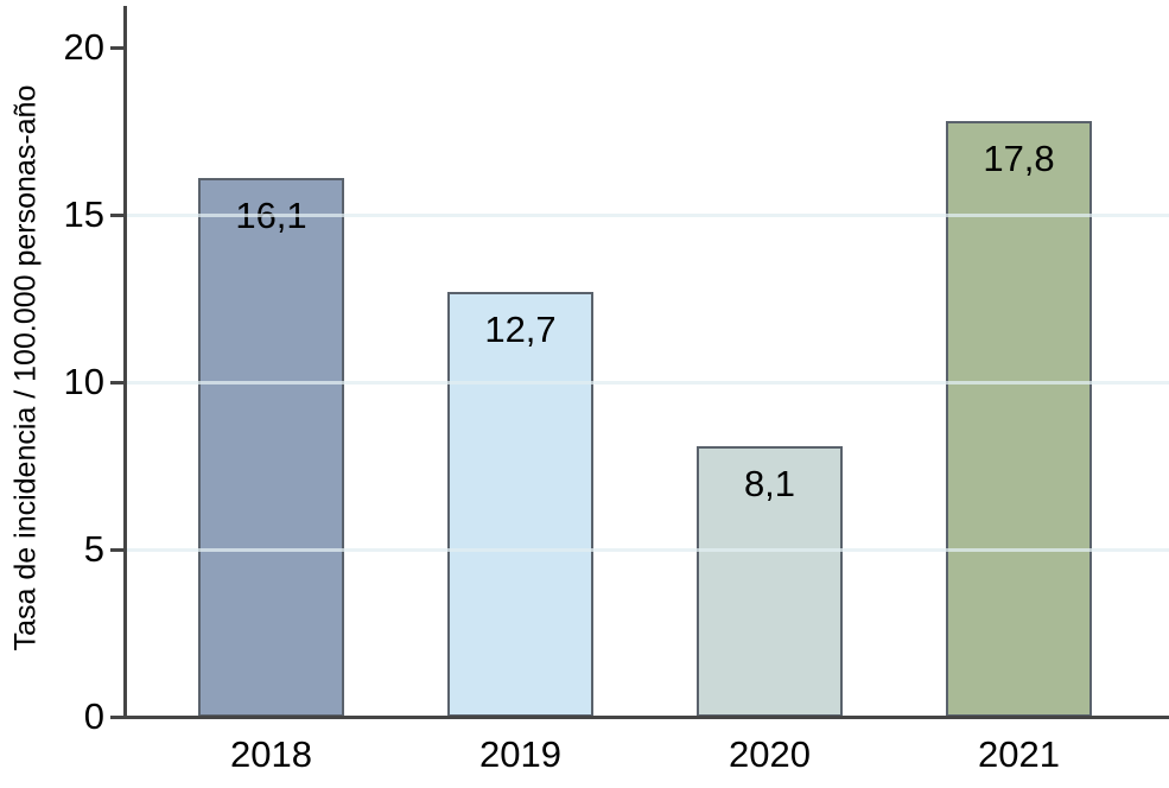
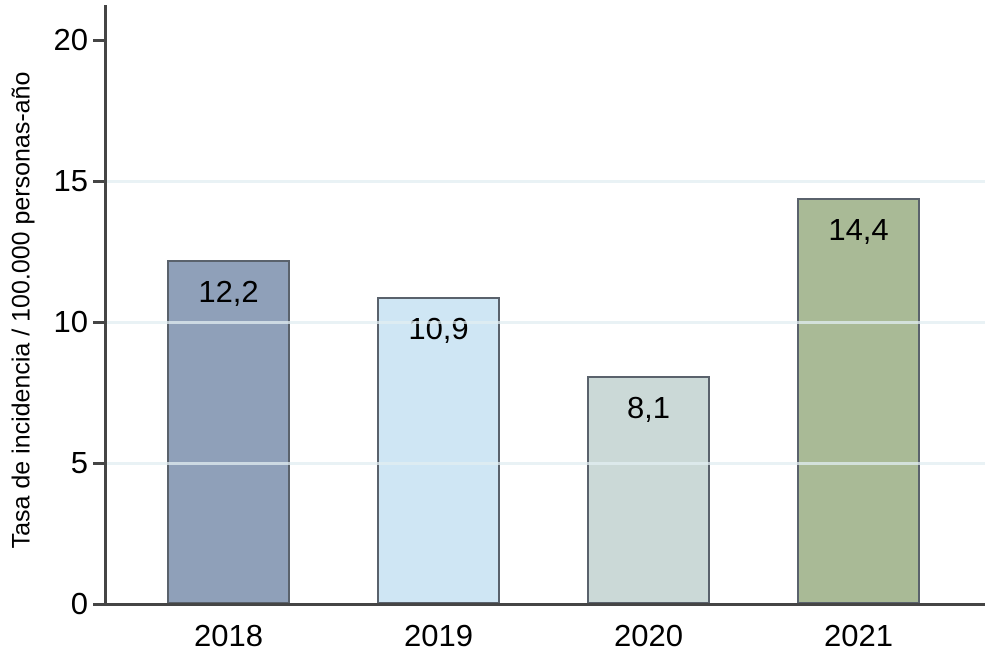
2018: 16,1 -> 12,2
2019: 12,7 -> 10,9
2021: 17,8 -> 14,4
